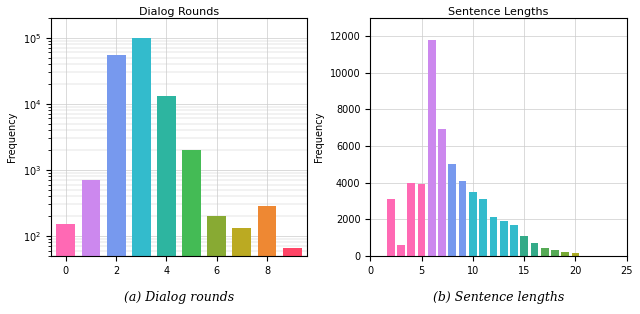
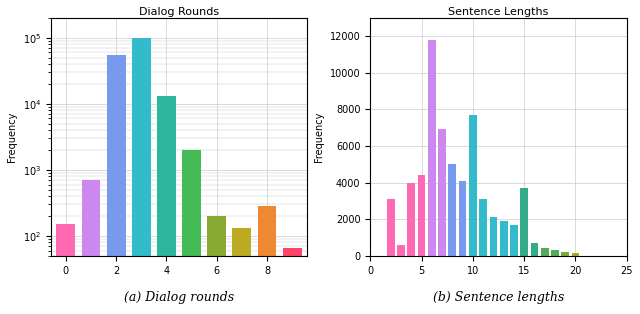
Sentence Lengths/5: 3900 -> 4400
Sentence Lengths/10: 3500 -> 7700
Sentence Lengths/15: 1100 -> 3700
